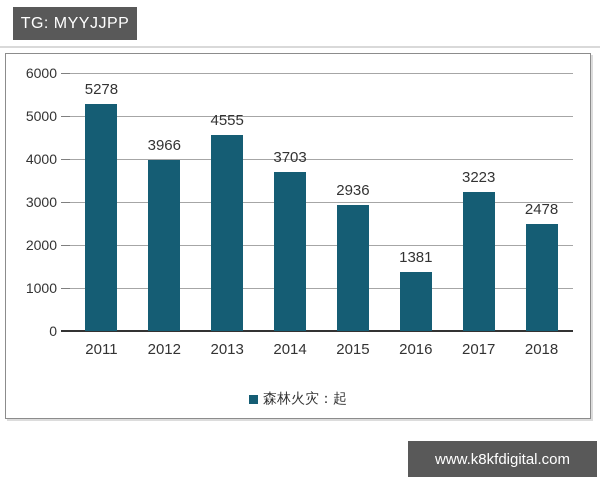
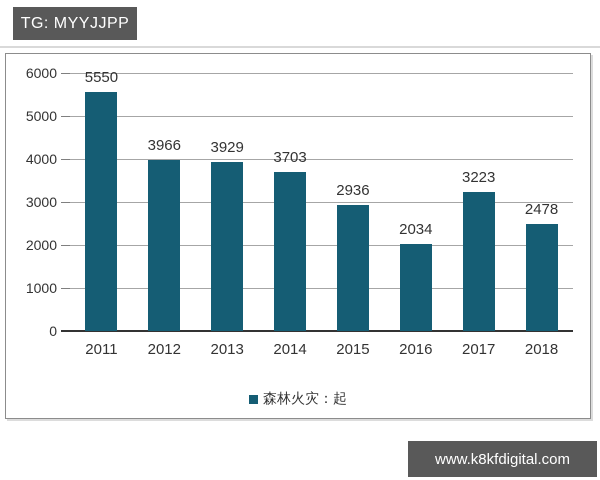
2011: 5278 -> 5550
2013: 4555 -> 3929
2016: 1381 -> 2034
